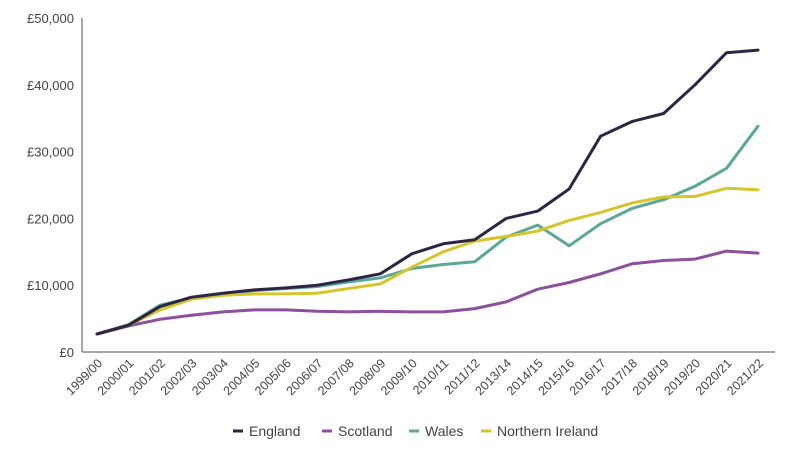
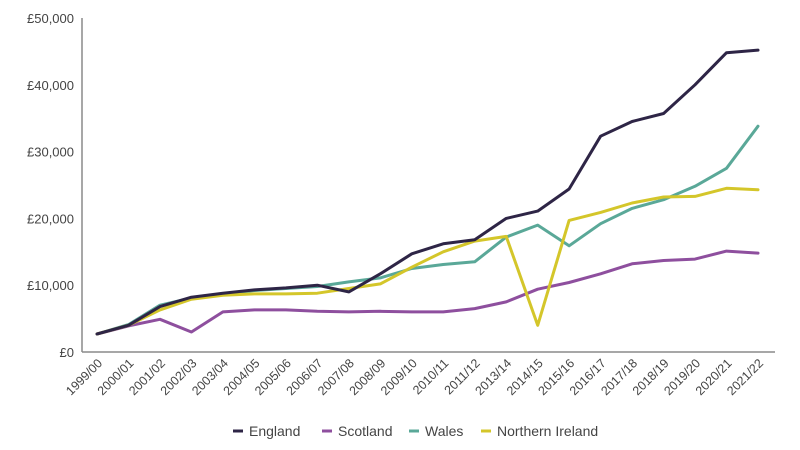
Scotland/2002/03: £6000 -> £3000
England/2007/08: £11000 -> £9000
Northern Ireland/2014/15: £18000 -> £4000
